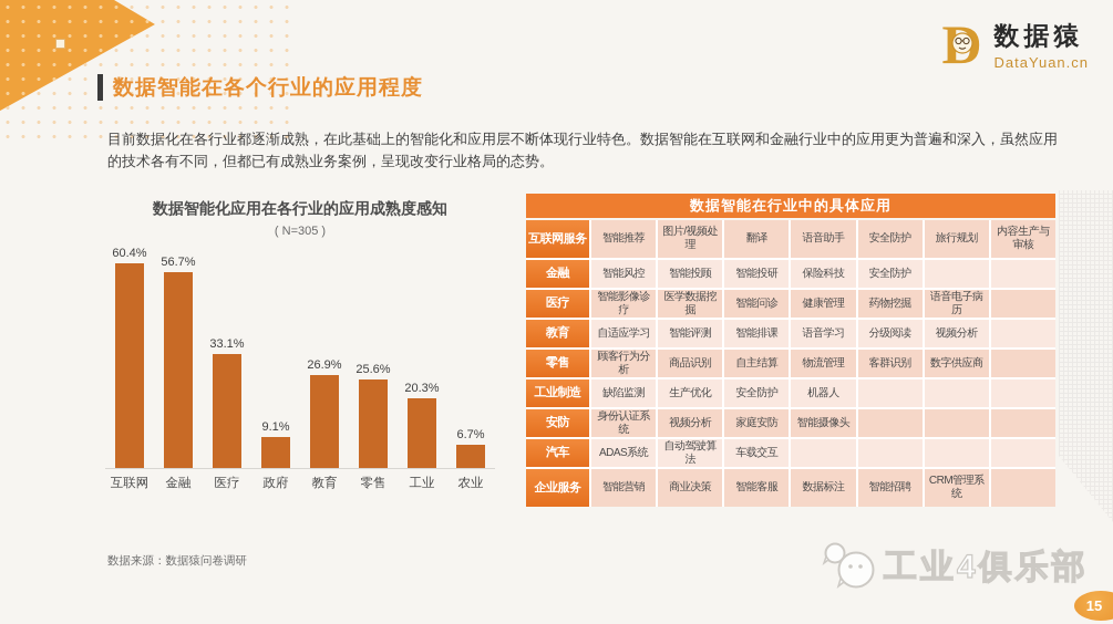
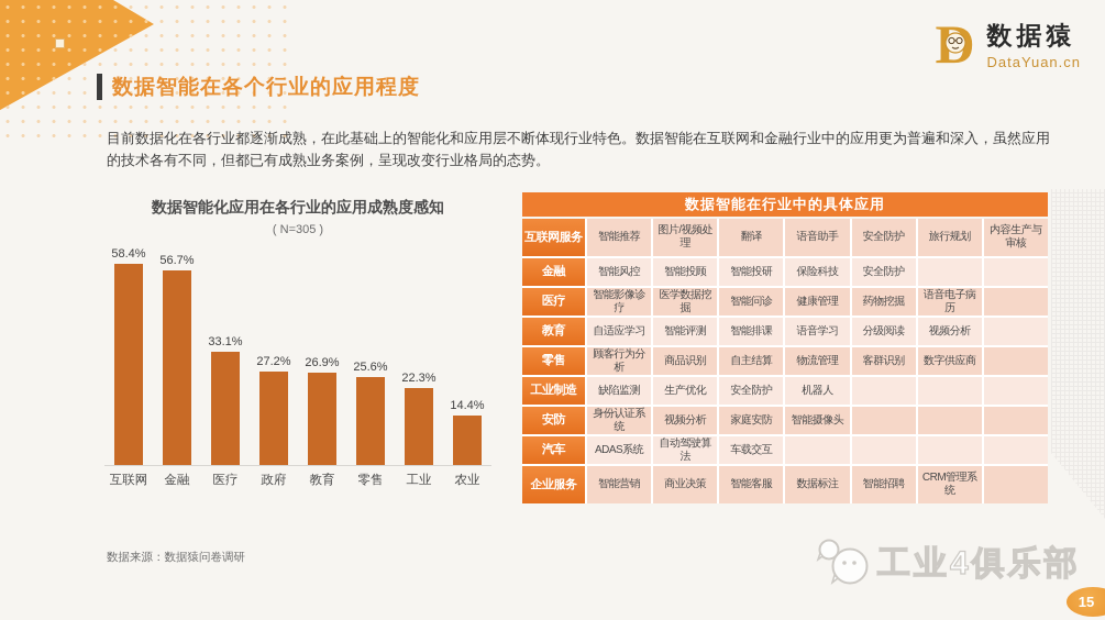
互联网: 60.4% -> 58.4%
政府: 9.1% -> 27.2%
工业: 20.3% -> 22.3%
农业: 6.7% -> 14.4%
